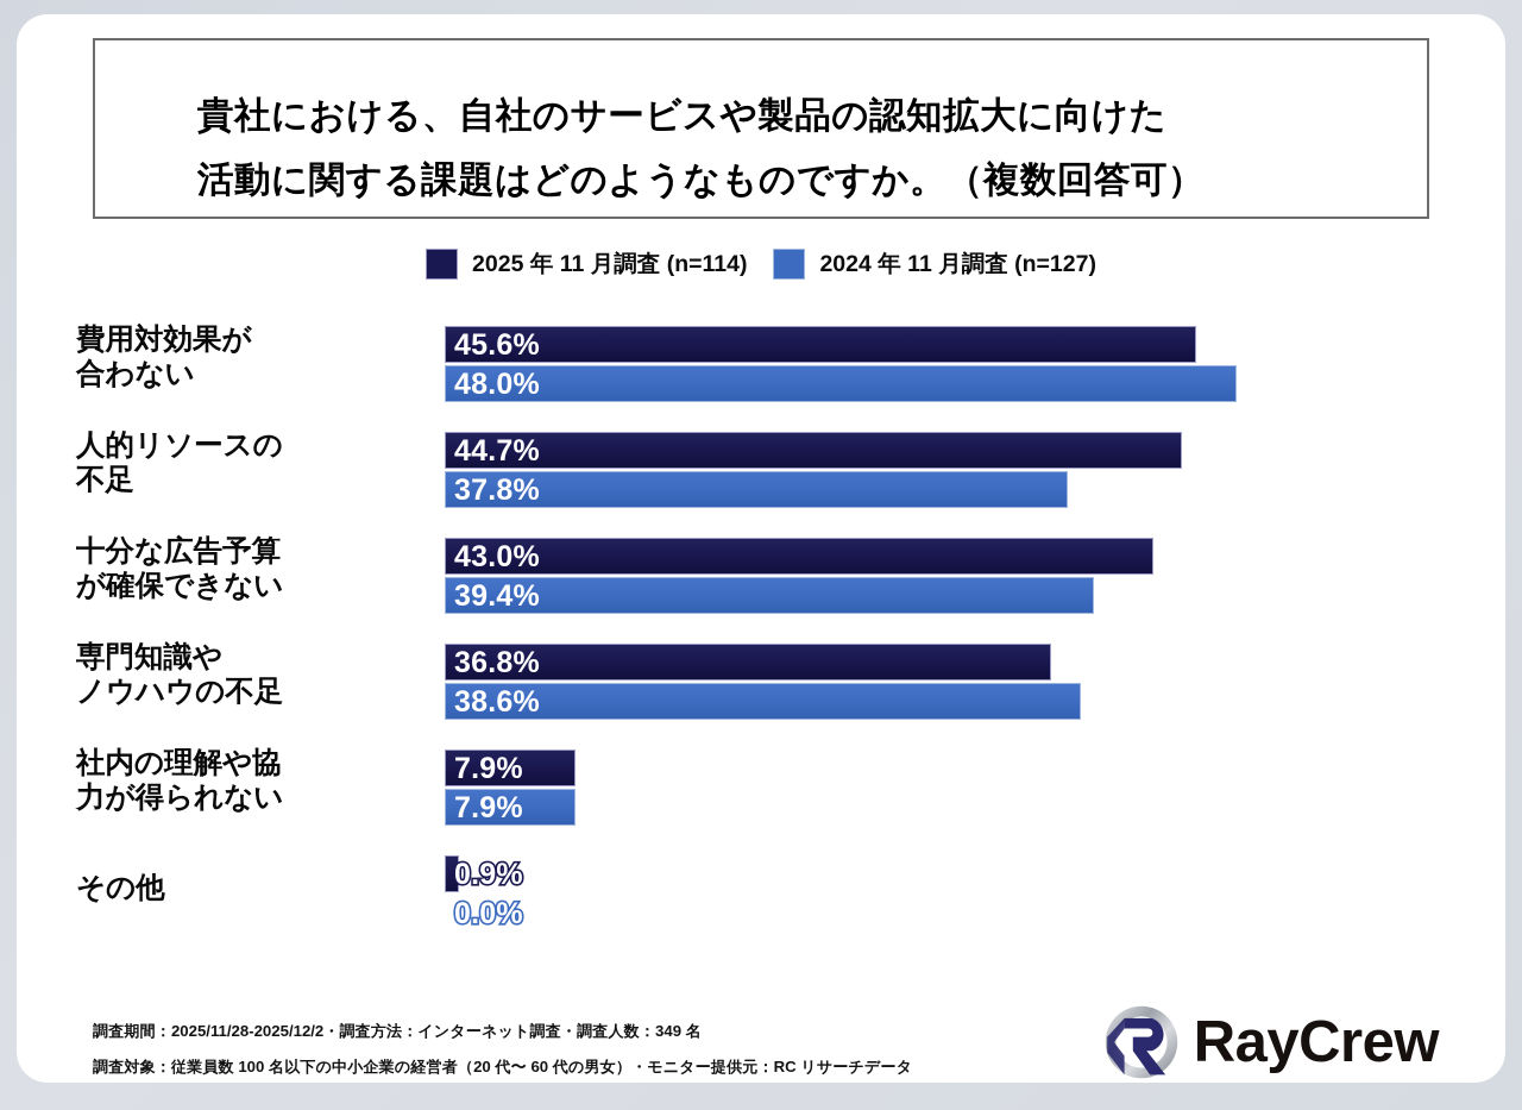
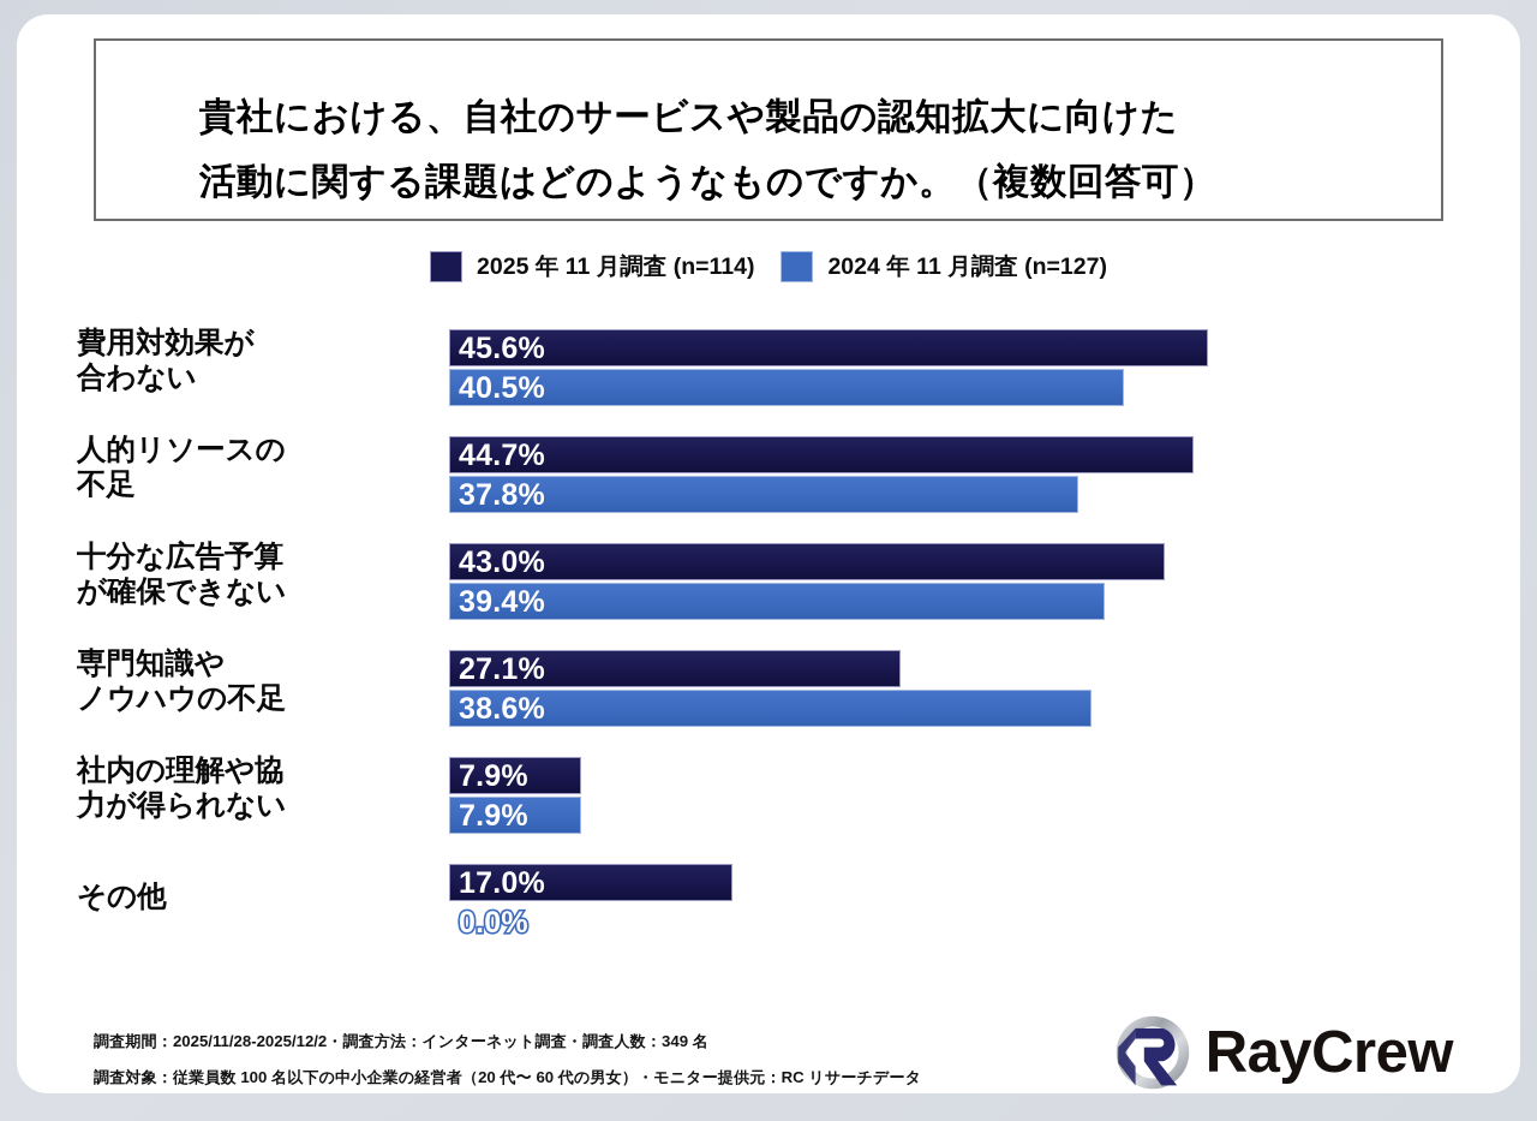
2024 年 11 月調査 (n=127)/費用対効果が 合わない: 48.0% -> 40.5%
2025 年 11 月調査 (n=114)/専門知識や ノウハウの不足: 36.8% -> 27.1%
2025 年 11 月調査 (n=114)/その他: 0.9% -> 17.0%
